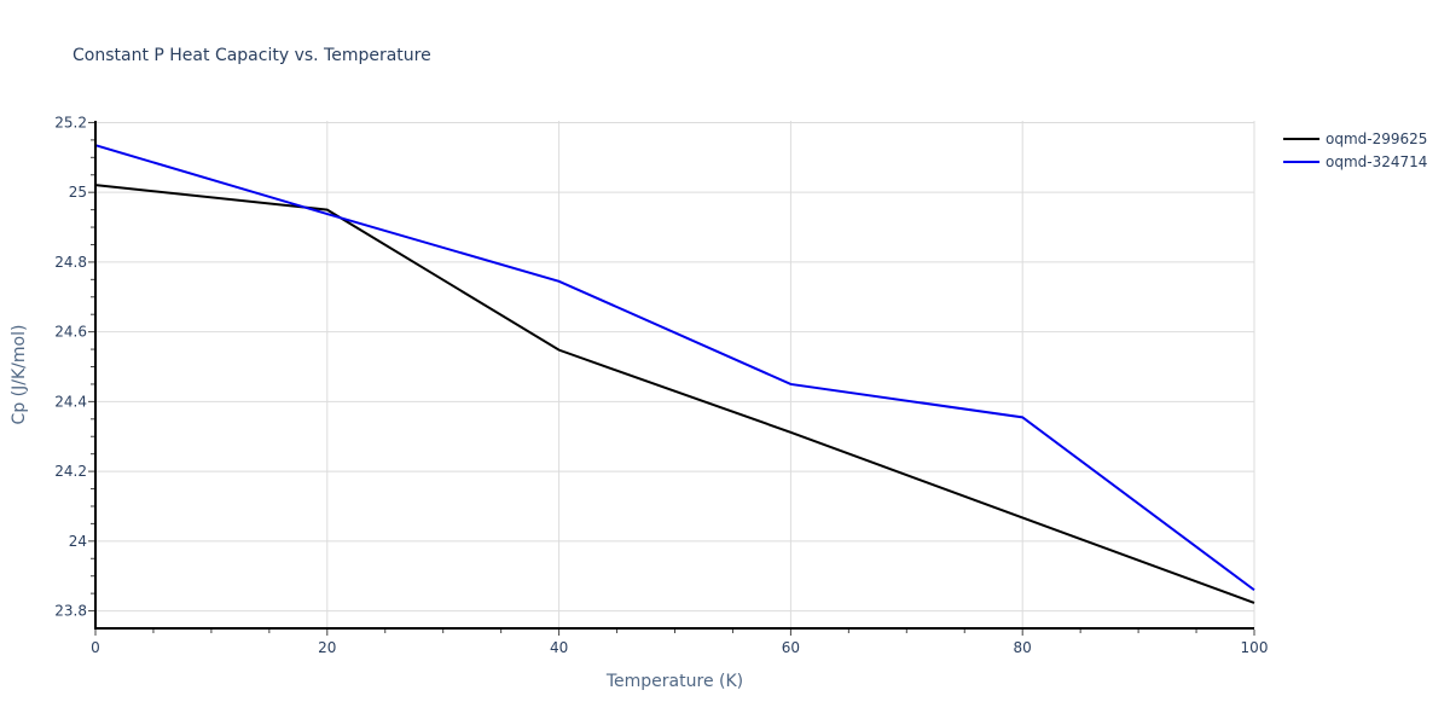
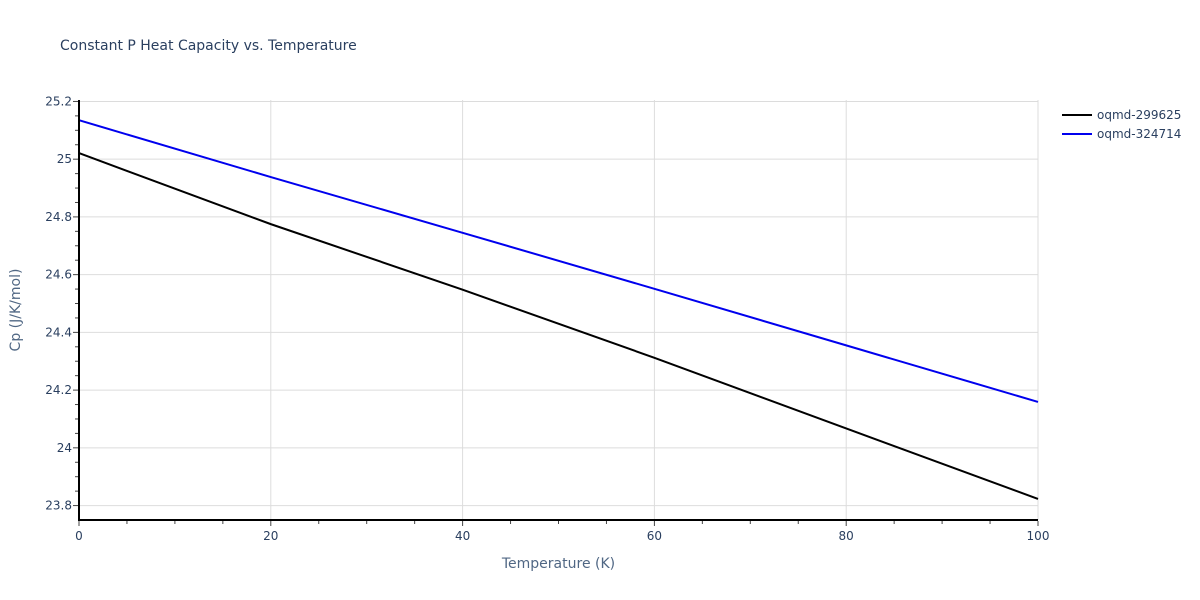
oqmd-299625/20: 24.95 -> 24.77
oqmd-324714/60: 24.45 -> 24.55
oqmd-324714/100: 23.86 -> 24.16
